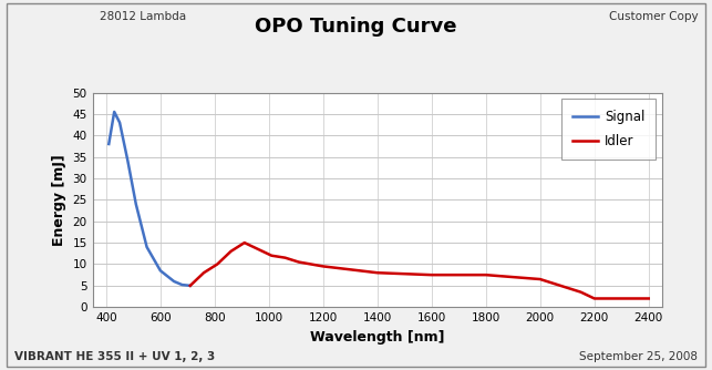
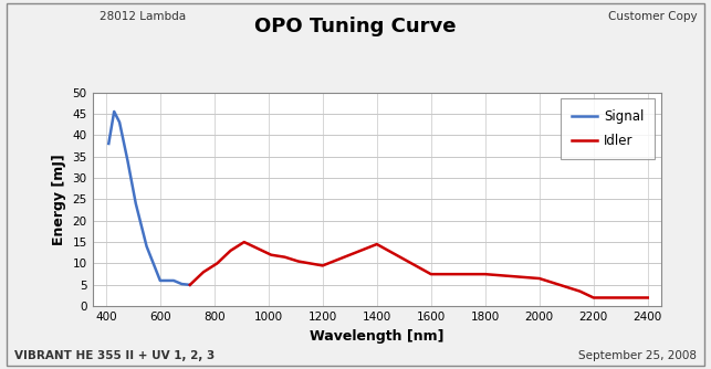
Signal/600: 8.5 -> 6.0
Idler/1400: 8.0 -> 14.5
